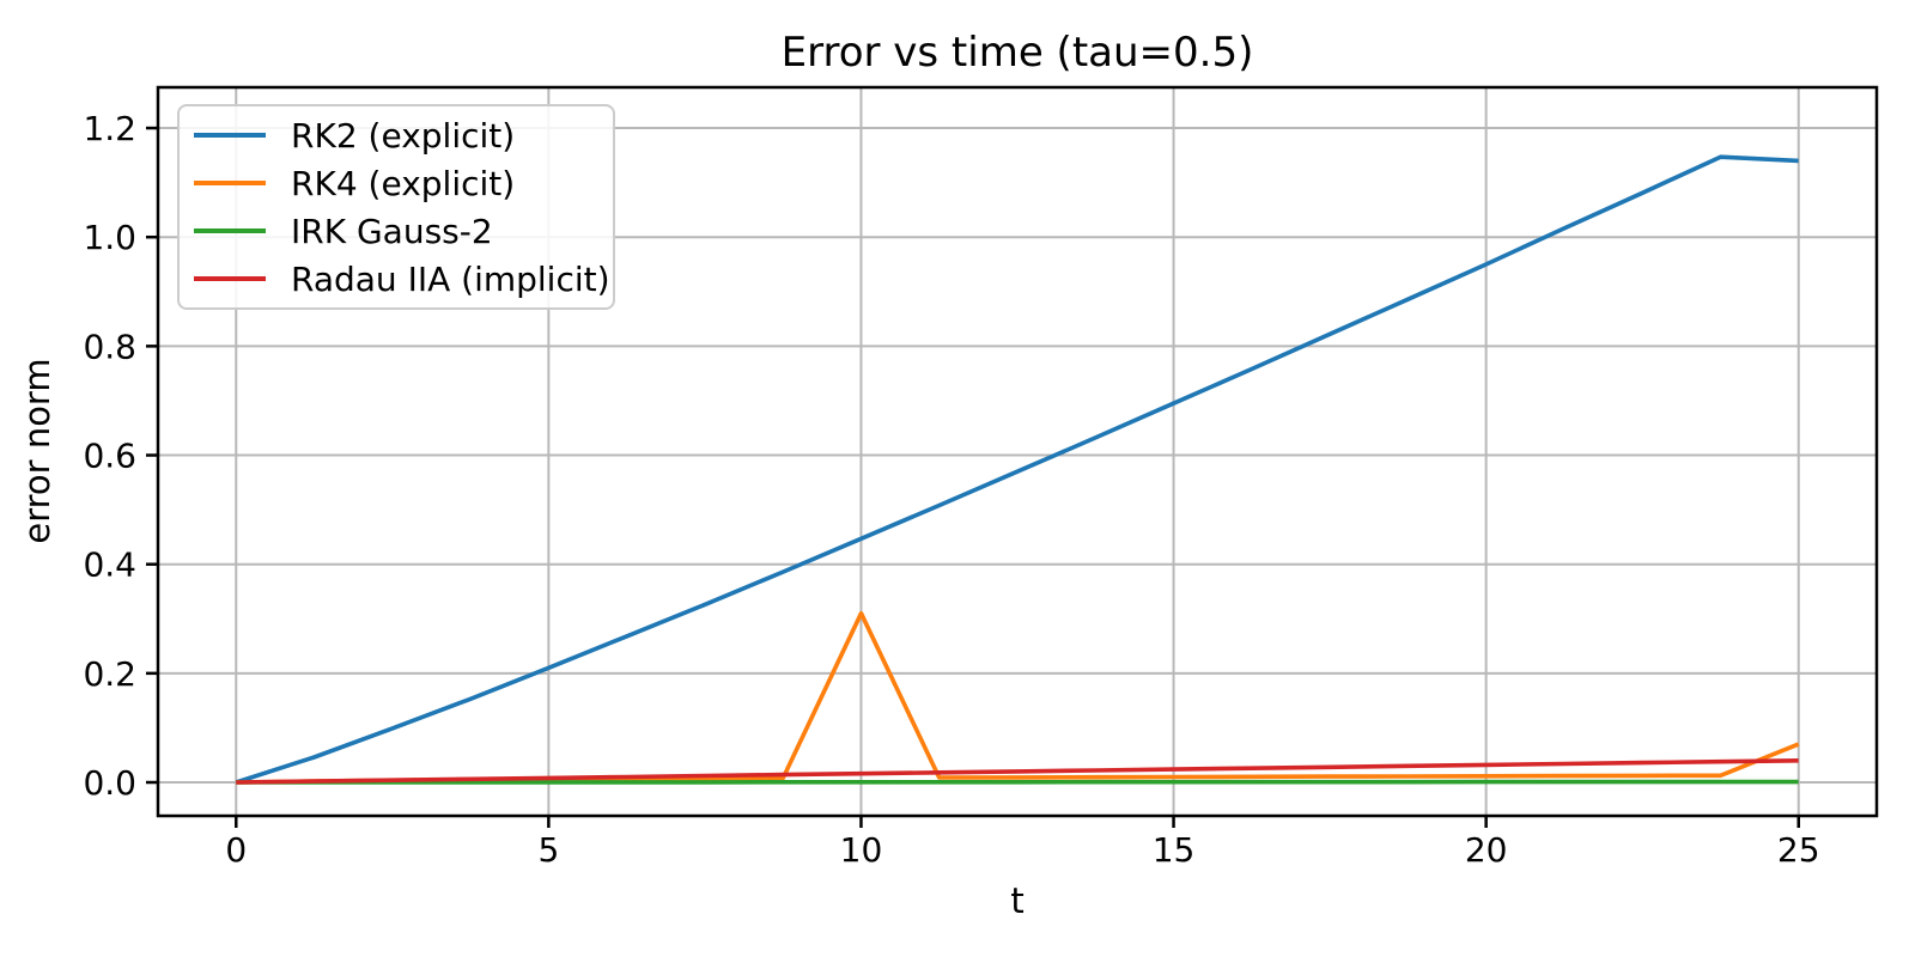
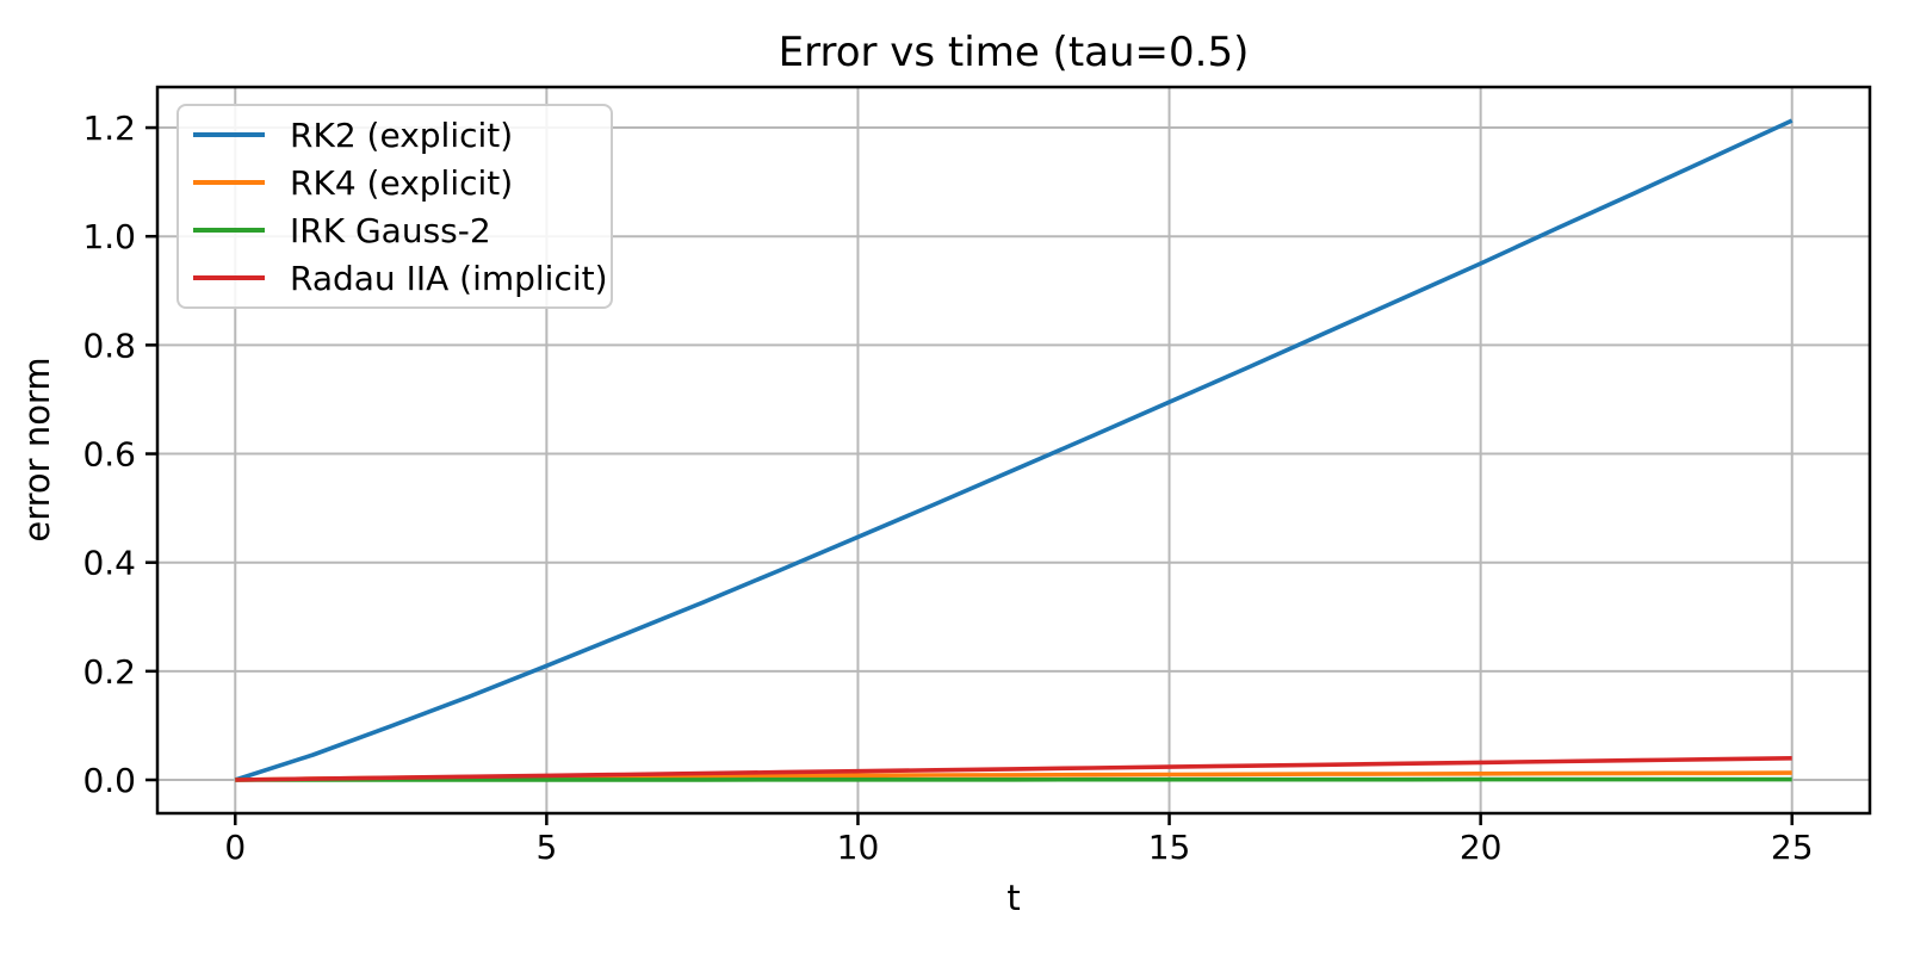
RK4 (explicit)/10: 0.31 -> 0.01
RK2 (explicit)/25: 1.14 -> 1.21
RK4 (explicit)/25: 0.07 -> 0.01
